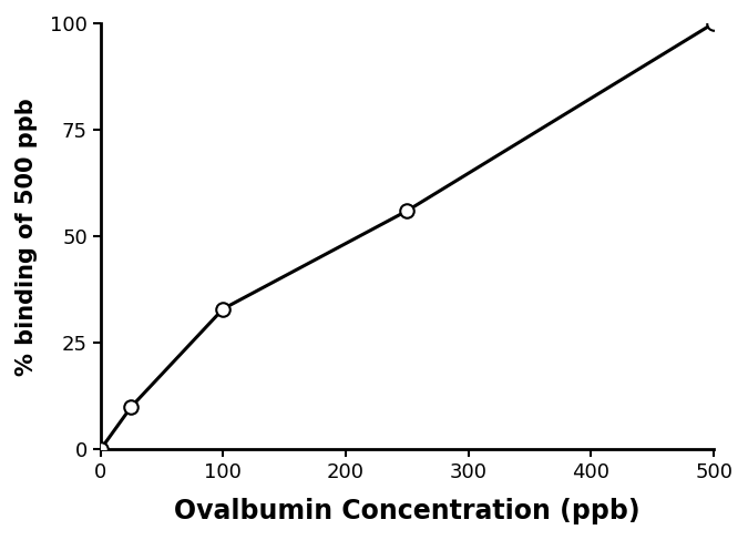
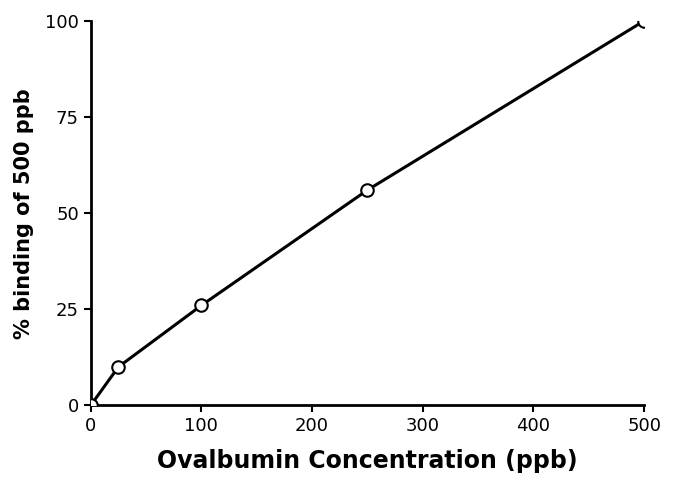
100: 33 -> 26
